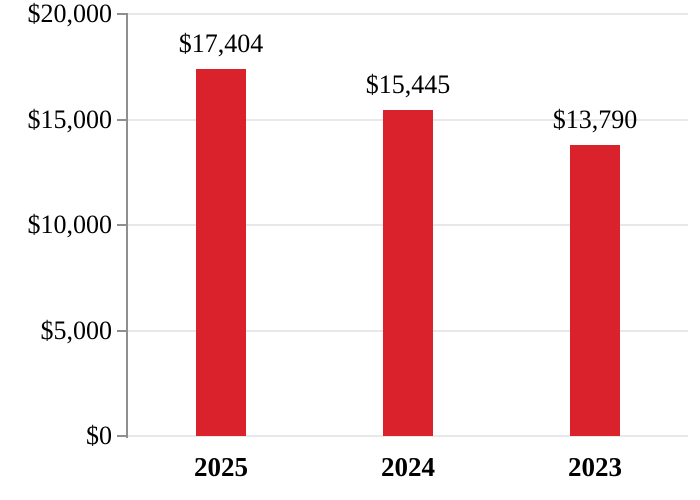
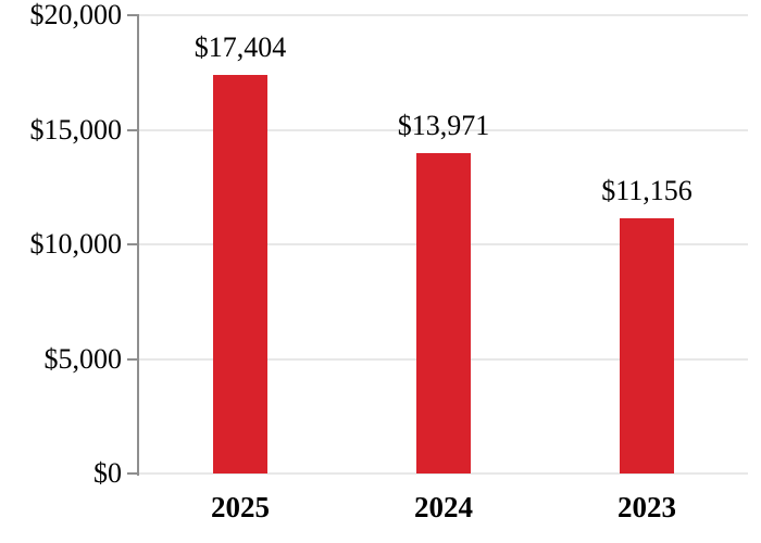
2024: $15,445 -> $13,971
2023: $13,790 -> $11,156
